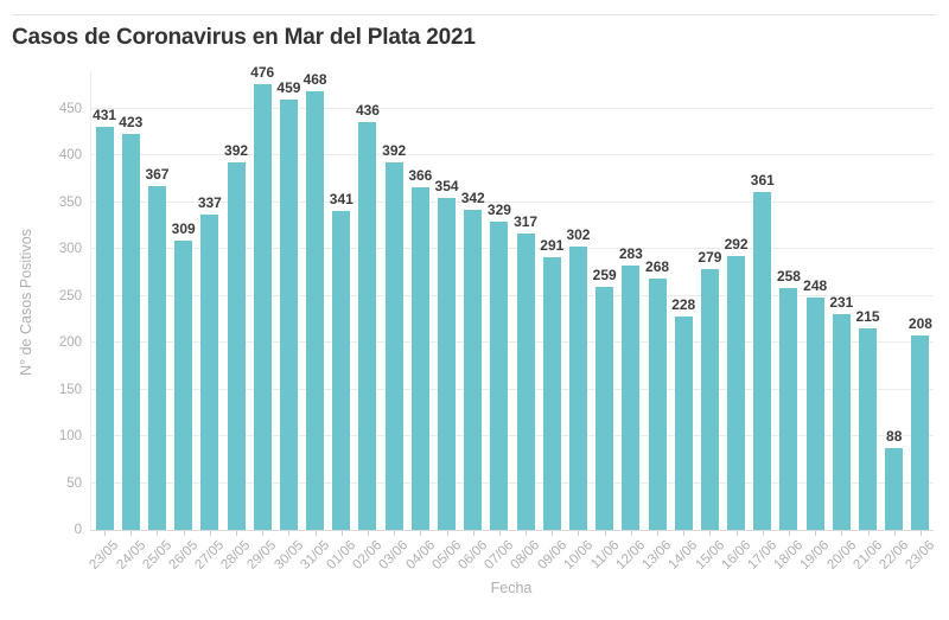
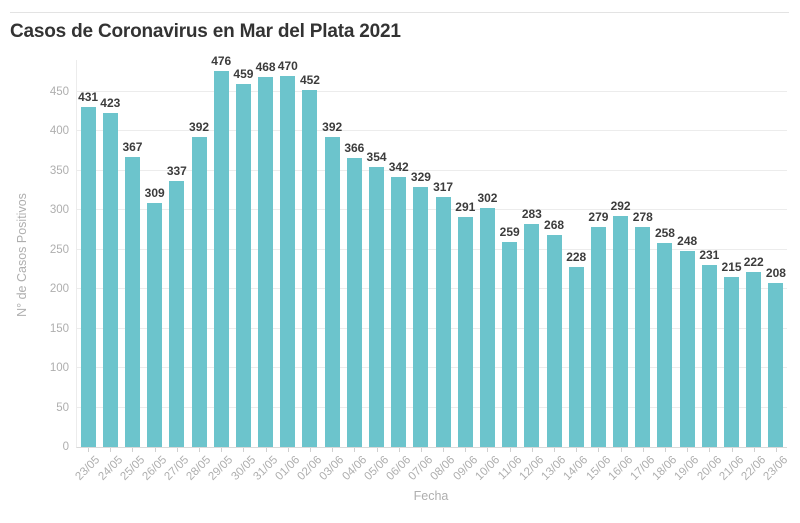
01/06: 341 -> 470
02/06: 436 -> 452
17/06: 361 -> 278
22/06: 88 -> 222
